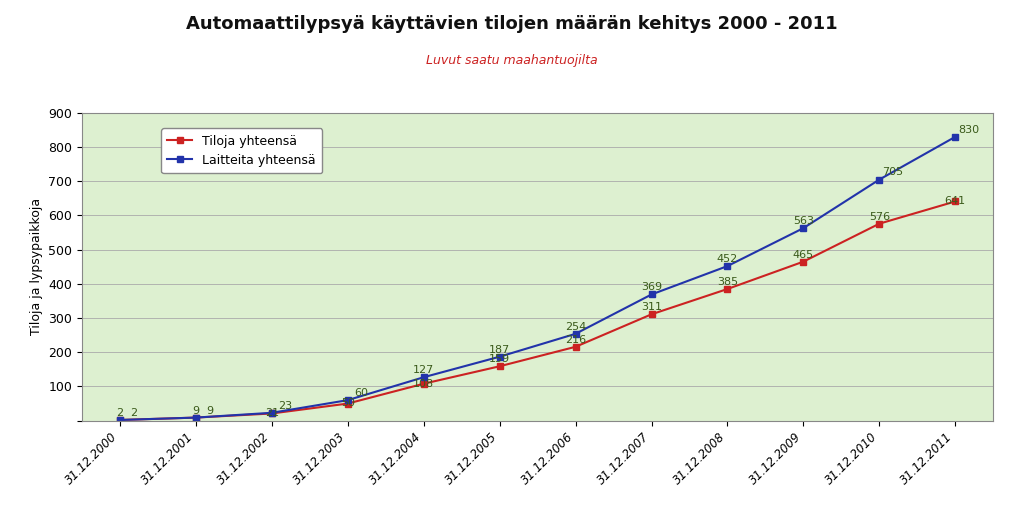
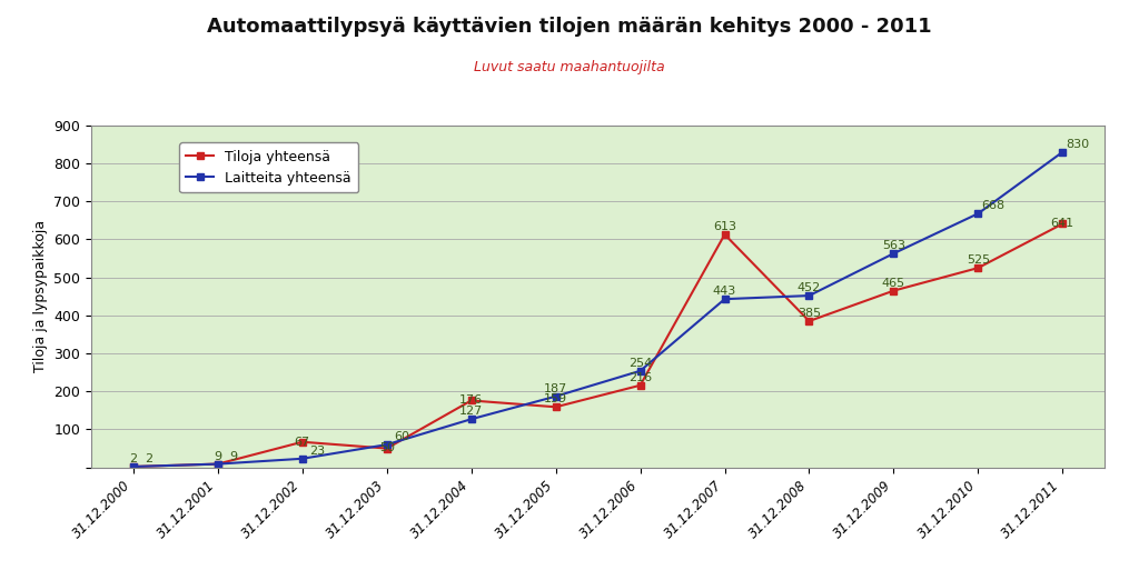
Tiloja yhteensä/31.12.2002: 21 -> 67
Tiloja yhteensä/31.12.2004: 108 -> 176
Tiloja yhteensä/31.12.2007: 311 -> 613
Laitteita yhteensä/31.12.2007: 369 -> 443
Tiloja yhteensä/31.12.2010: 576 -> 525
Laitteita yhteensä/31.12.2010: 705 -> 668
